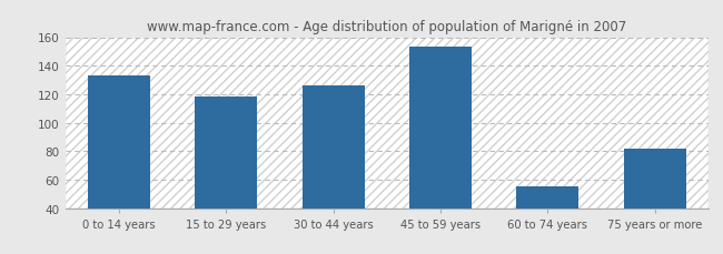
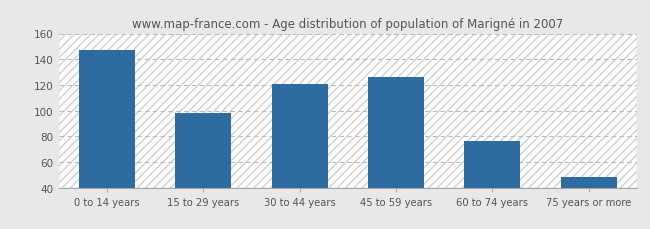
0 to 14 years: 133 -> 147
15 to 29 years: 118 -> 98
30 to 44 years: 126 -> 121
45 to 59 years: 153 -> 126
60 to 74 years: 55 -> 76
75 years or more: 82 -> 48
